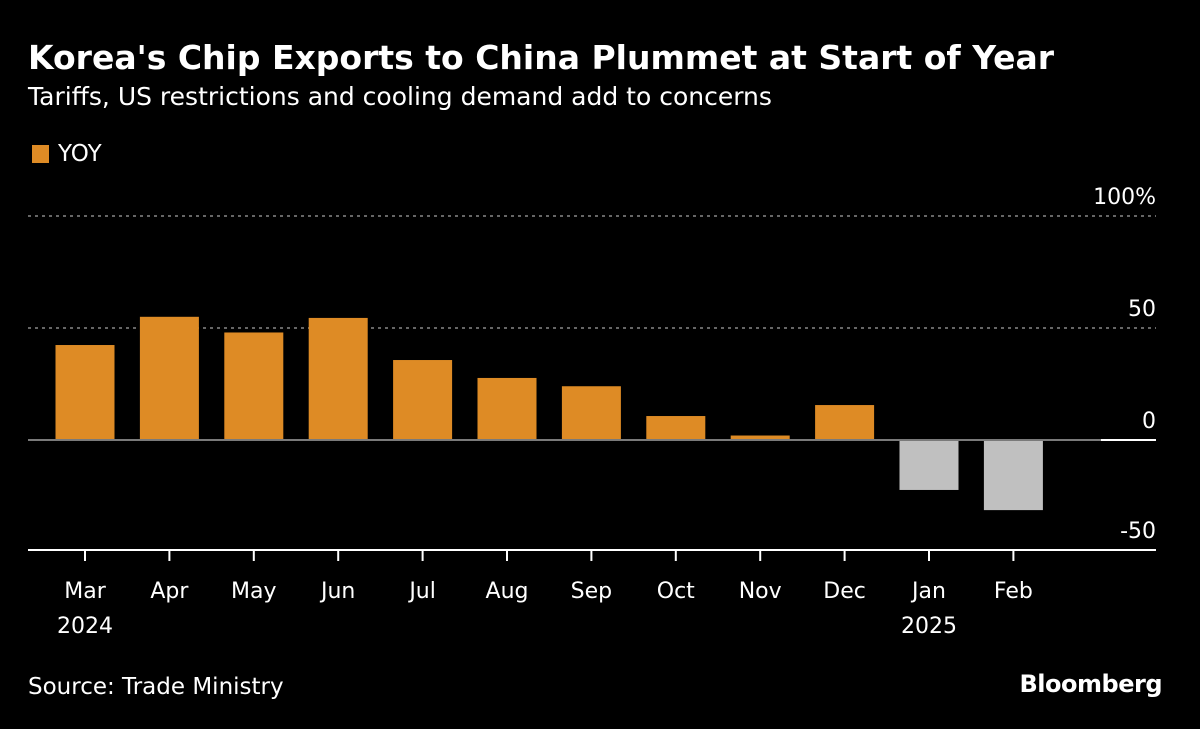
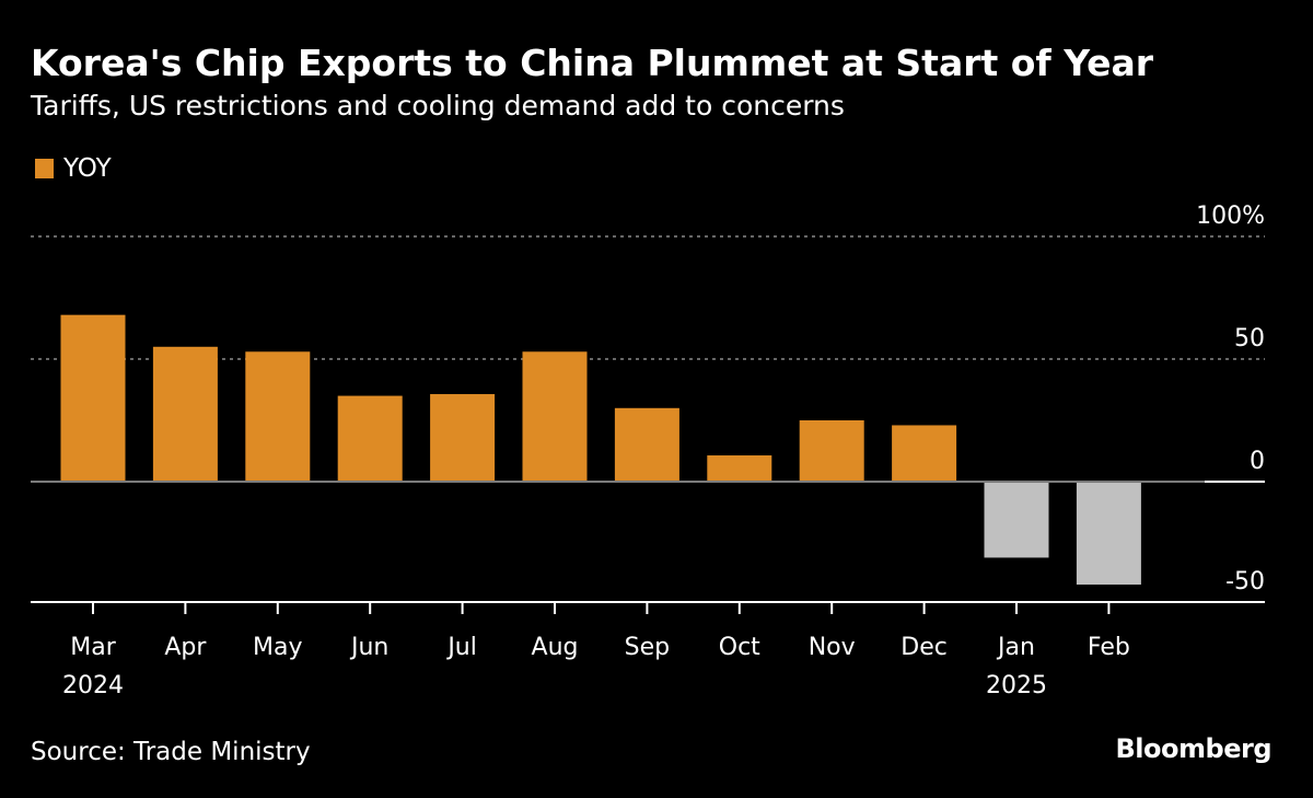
Mar: 42% -> 68%
May: 48% -> 53%
Jun: 54% -> 35%
Aug: 28% -> 53%
Sep: 24% -> 30%
Nov: 2% -> 25%
Dec: 16% -> 23%
Jan: -22% -> -31%
Feb: -31% -> -42%
